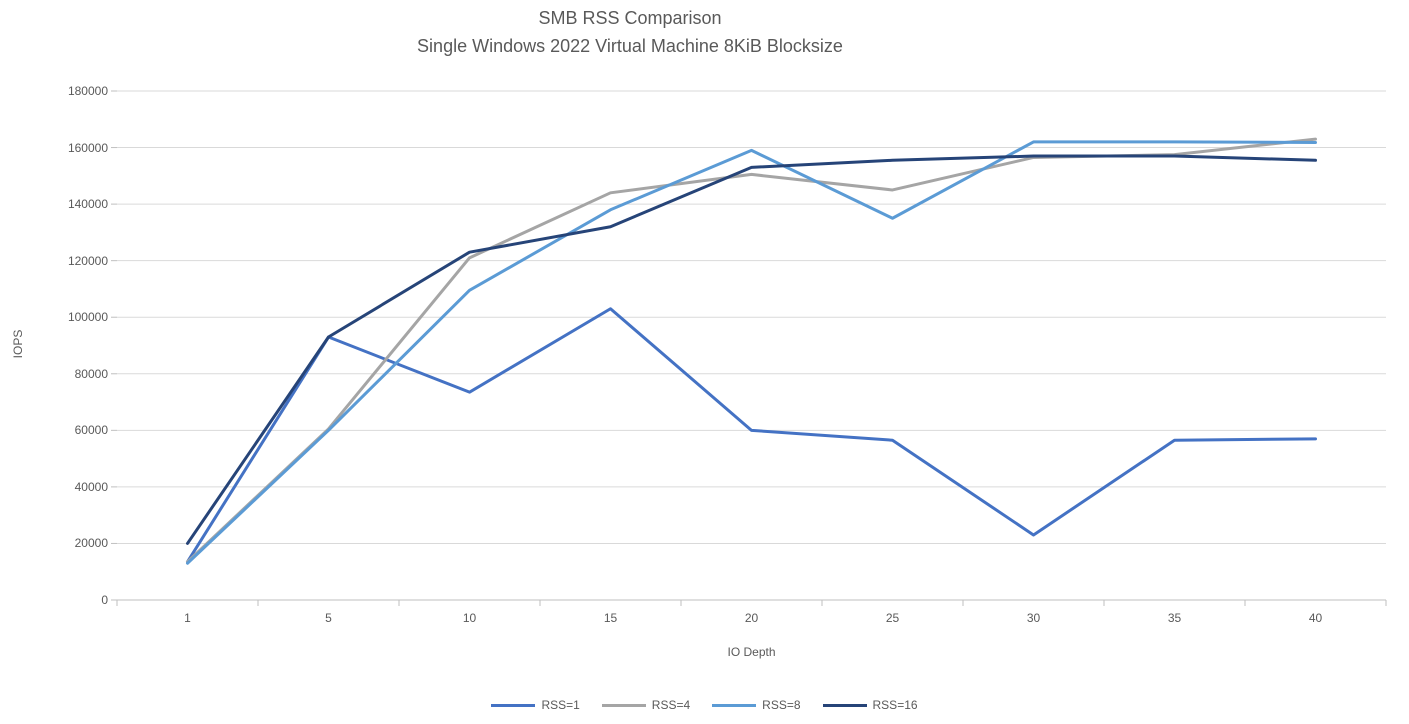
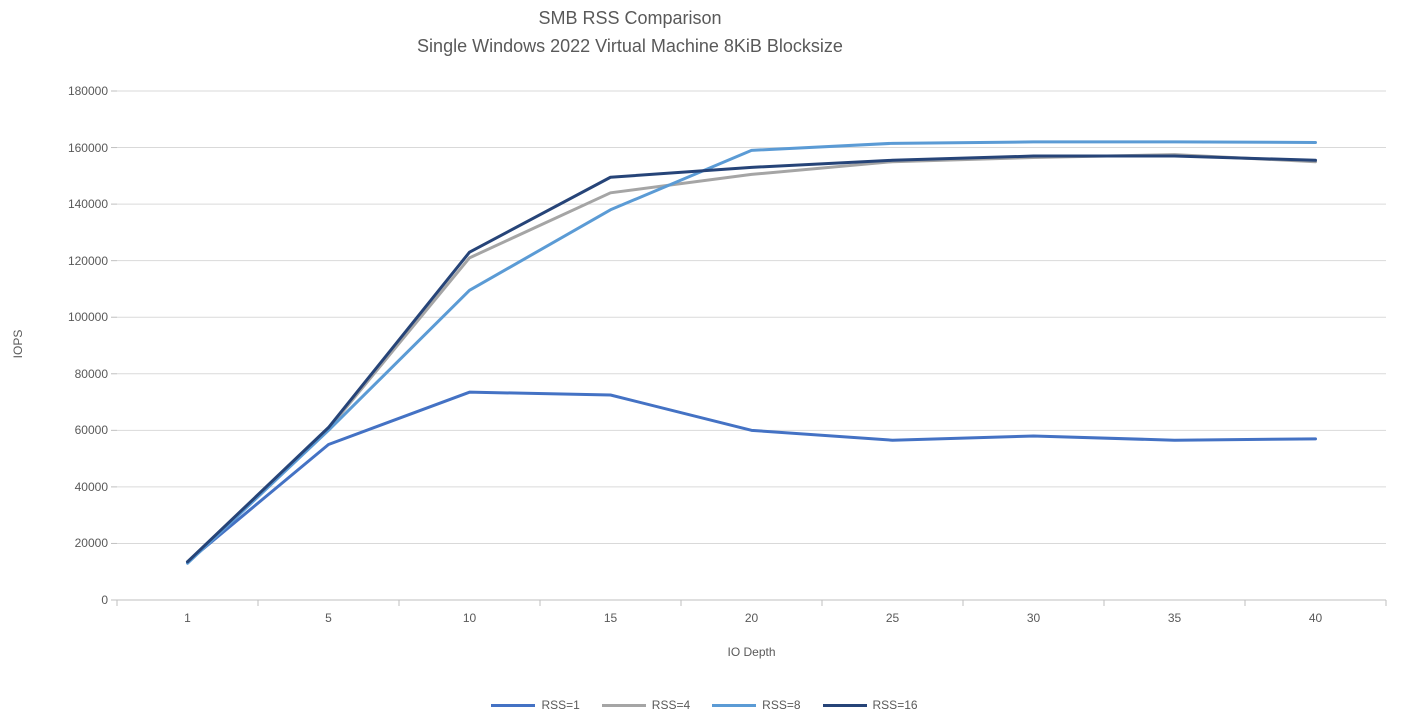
RSS=16/1: 20000 -> 14000
RSS=1/5: 93000 -> 55000
RSS=16/5: 93000 -> 61000
RSS=1/15: 103000 -> 72000
RSS=16/15: 132000 -> 150000
RSS=4/25: 145000 -> 155000
RSS=8/25: 135000 -> 162000
RSS=1/30: 23000 -> 58000
RSS=4/40: 163000 -> 155000
